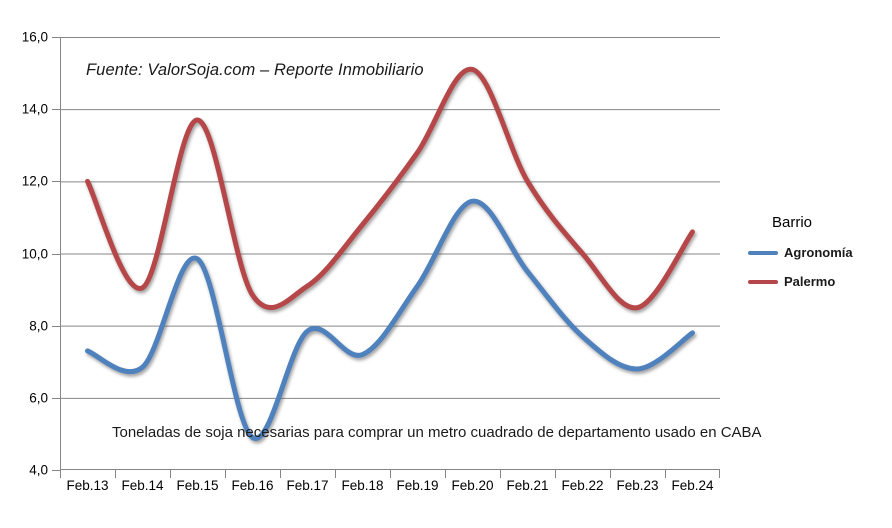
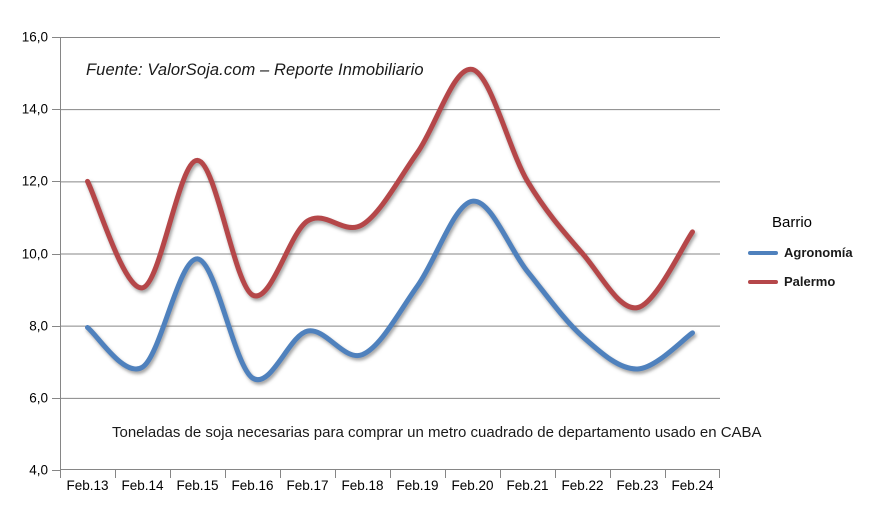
Agronomía/Feb.13: 7,3 -> 8,0
Palermo/Feb.15: 13,7 -> 12,6
Agronomía/Feb.16: 4,9 -> 6,5
Palermo/Feb.17: 9,1 -> 10,9
